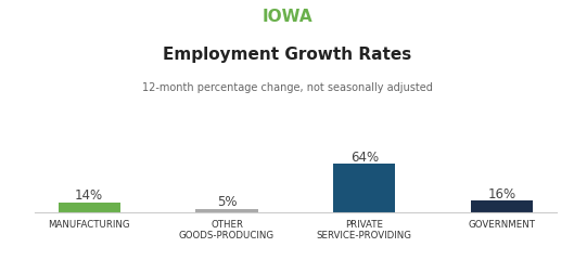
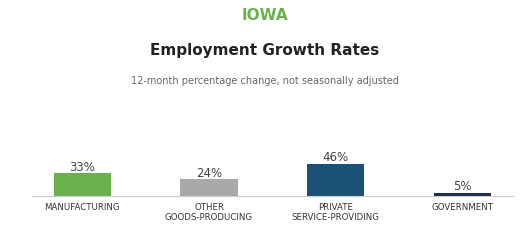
MANUFACTURING: 14% -> 33%
OTHER GOODS-PRODUCING: 5% -> 24%
PRIVATE SERVICE-PROVIDING: 64% -> 46%
GOVERNMENT: 16% -> 5%
